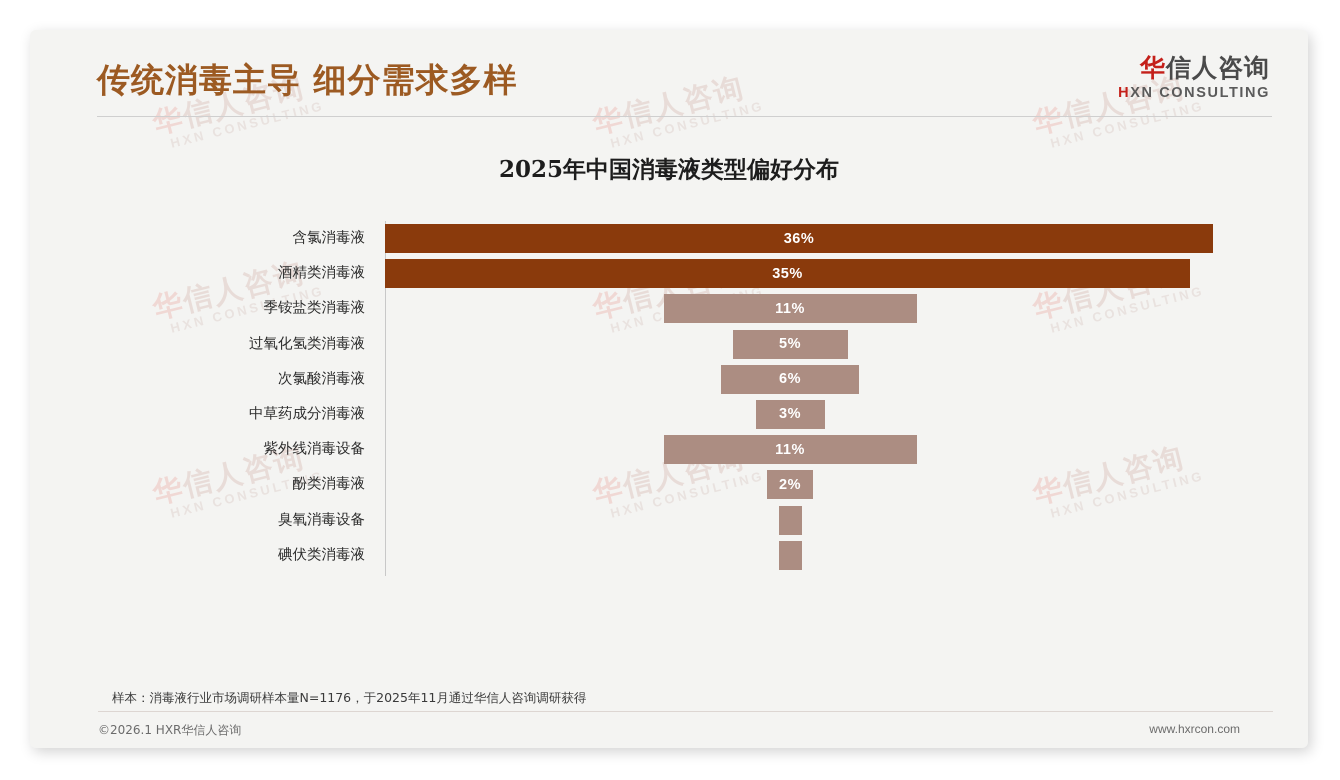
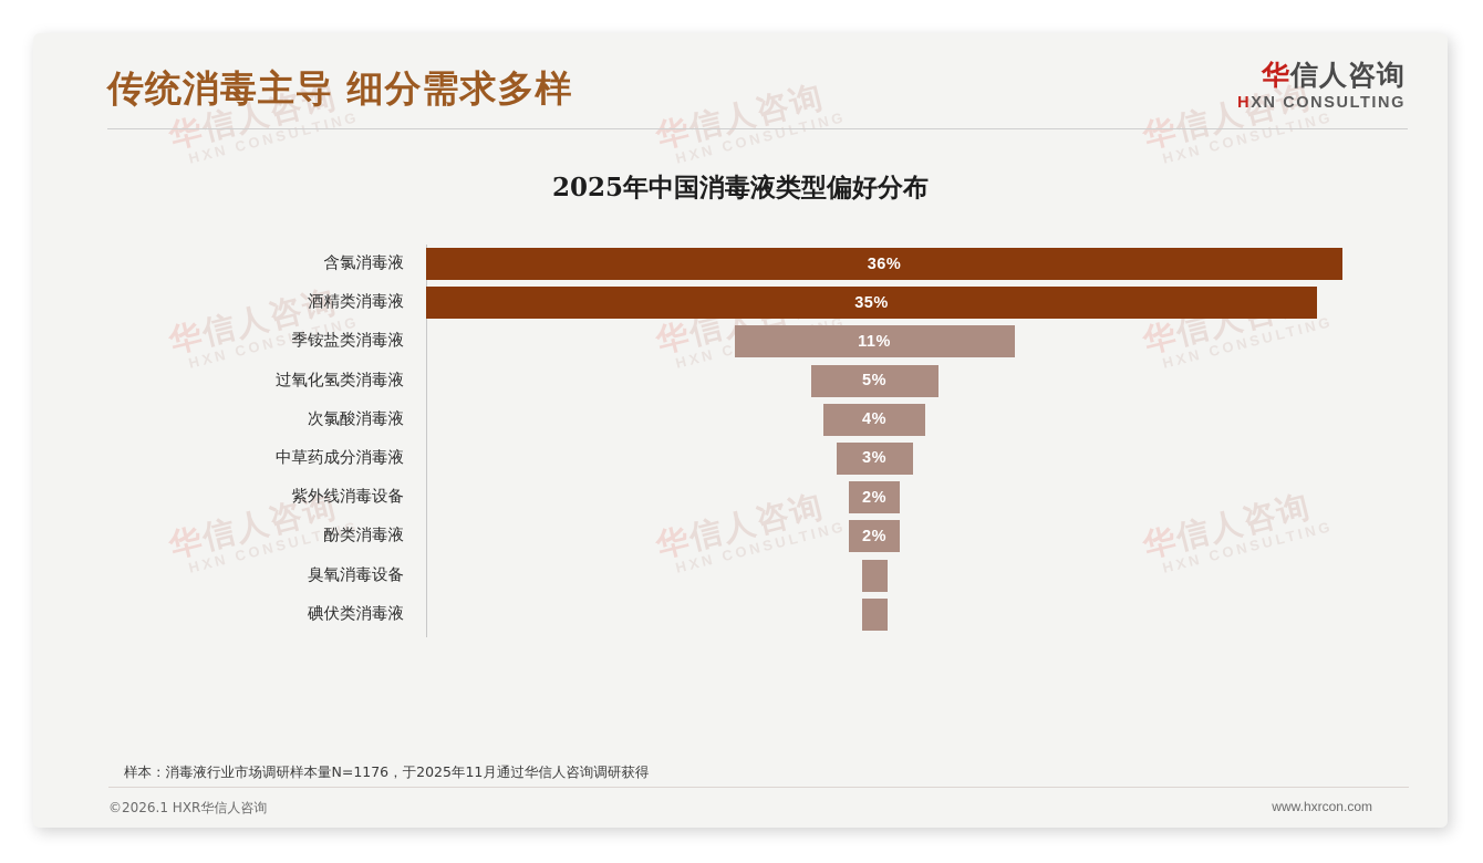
次氯酸消毒液: 6% -> 4%
紫外线消毒设备: 11% -> 2%
